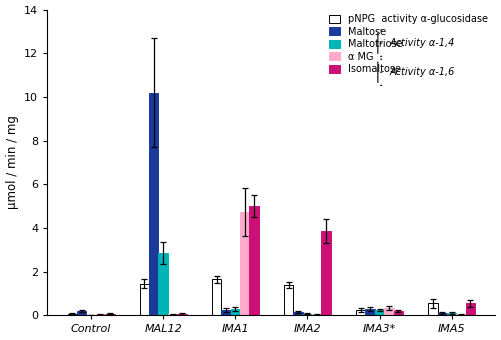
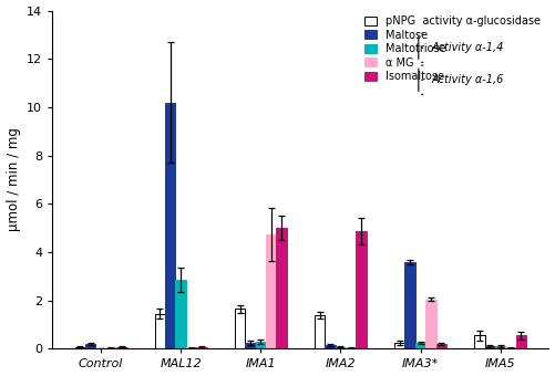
Isomaltose/IMA2: 3.85 -> 4.85
Maltose/IMA3*: 0.30 -> 3.60
α MG/IMA3*: 0.35 -> 2.05
